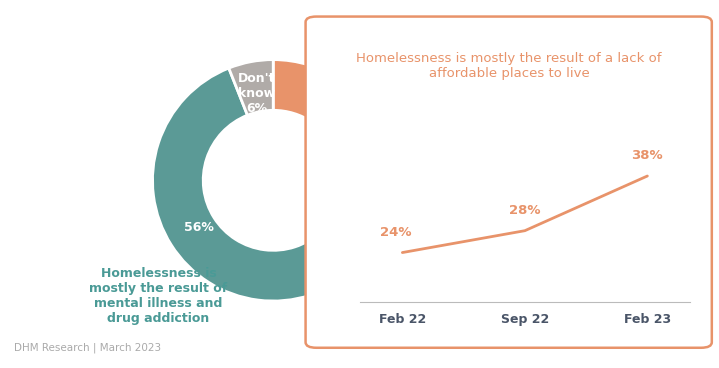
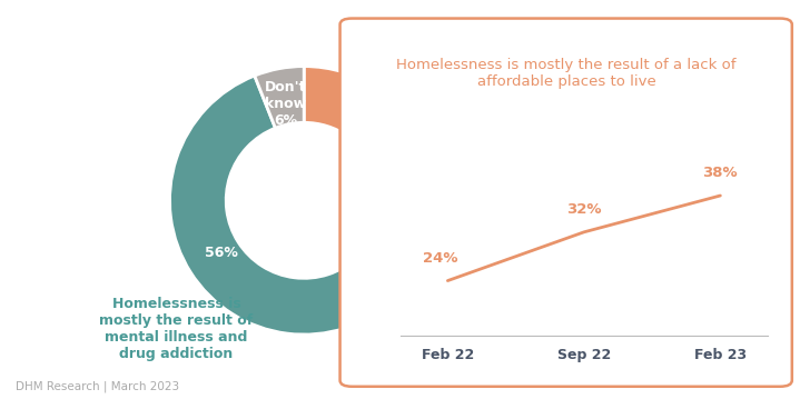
Sep 22: 28% -> 32%
